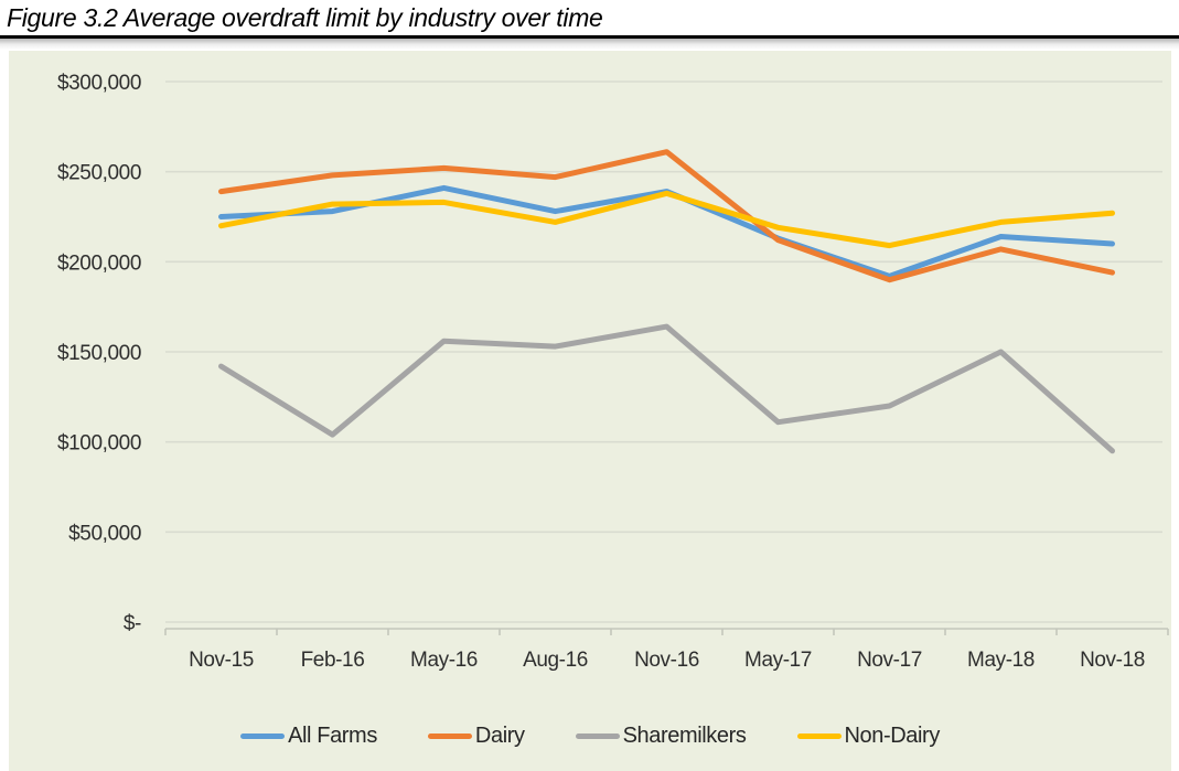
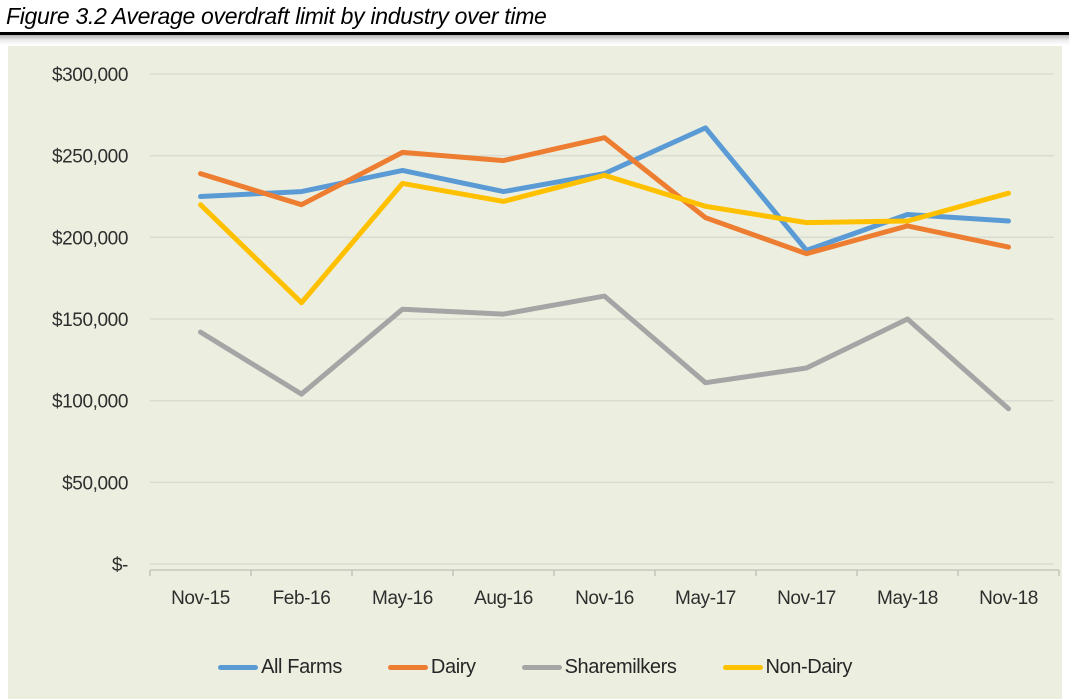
Dairy/Feb-16: $248000 -> $220000
Non-Dairy/Feb-16: $232000 -> $160000
All Farms/May-17: $213000 -> $267000
Non-Dairy/May-18: $222000 -> $210000
